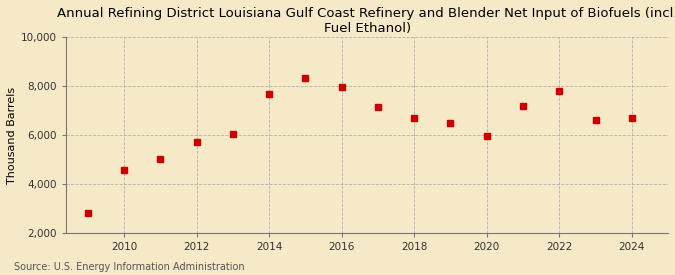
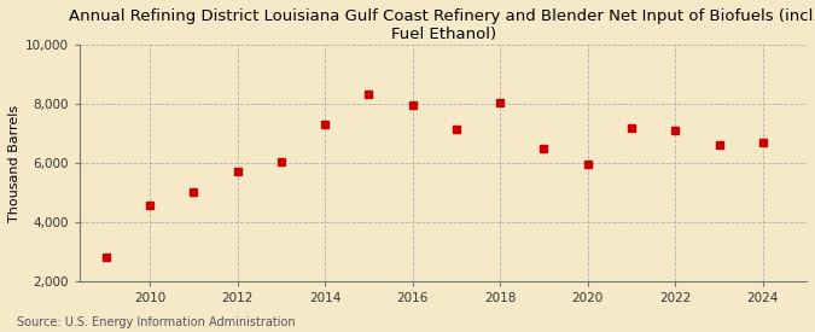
2014: 7,700 -> 7,300
2018: 6,700 -> 8,050
2022: 7,800 -> 7,100
